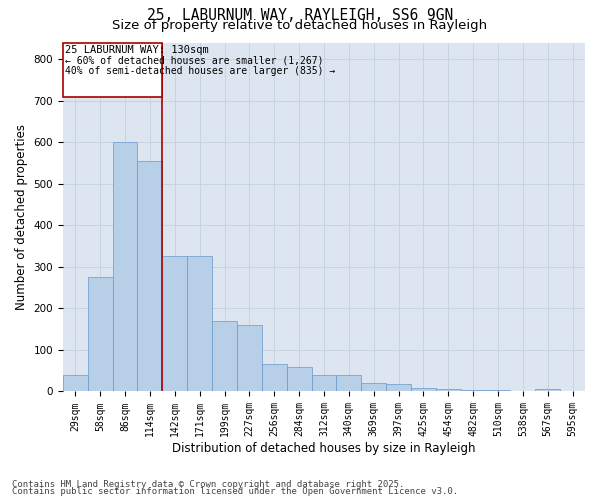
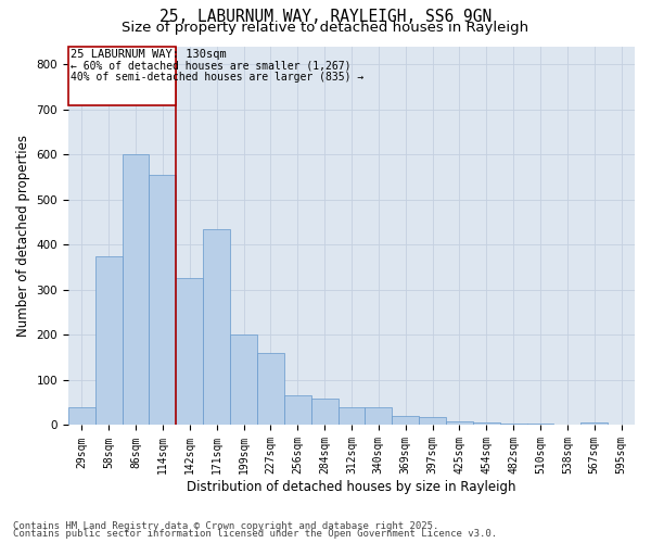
58sqm: 275 -> 375
171sqm: 325 -> 435
199sqm: 170 -> 200
